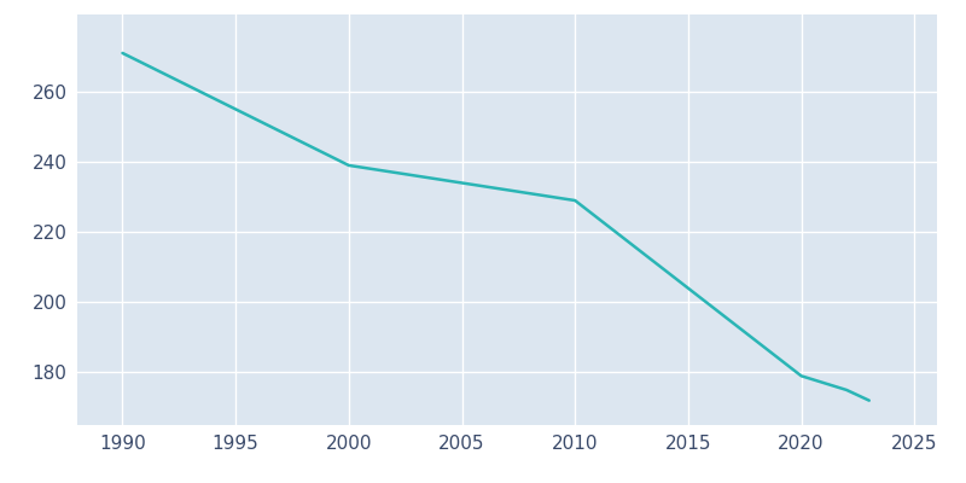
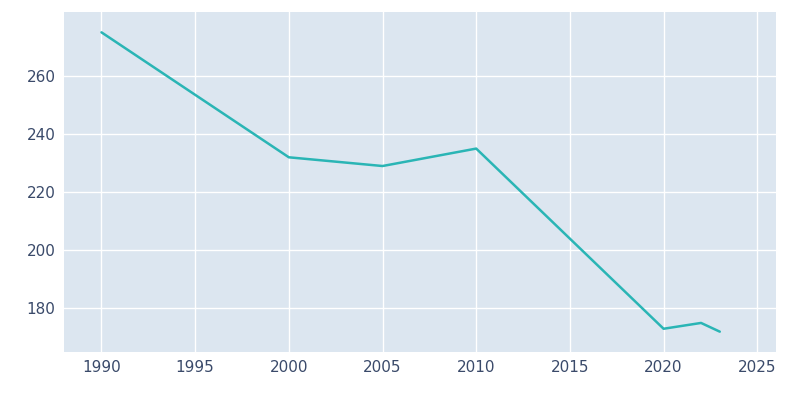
1990: 271 -> 275
2000: 239 -> 232
2005: 234 -> 229
2010: 229 -> 235
2020: 179 -> 173
